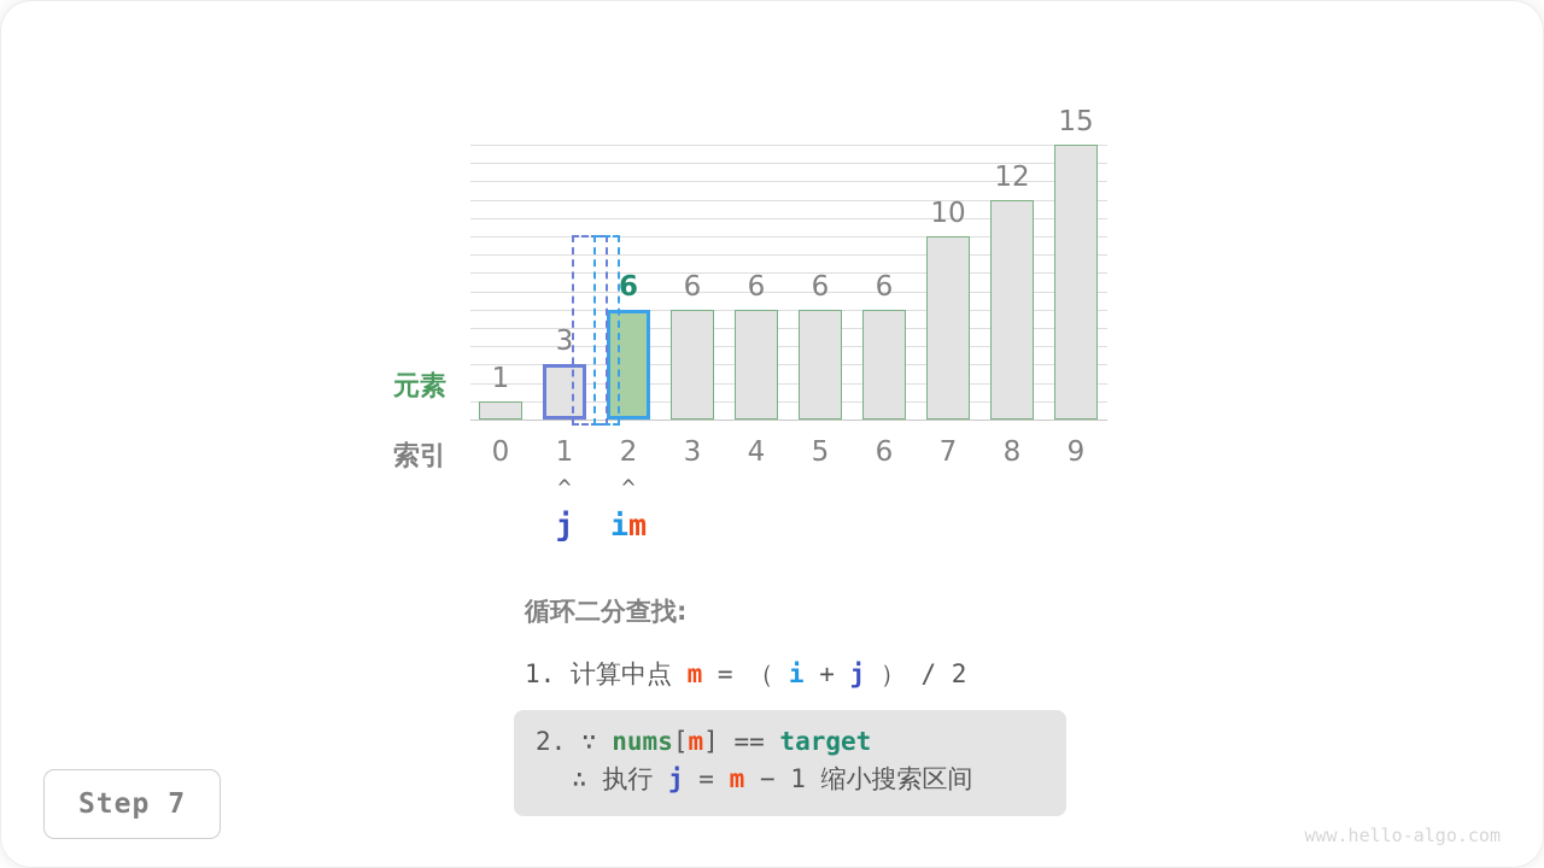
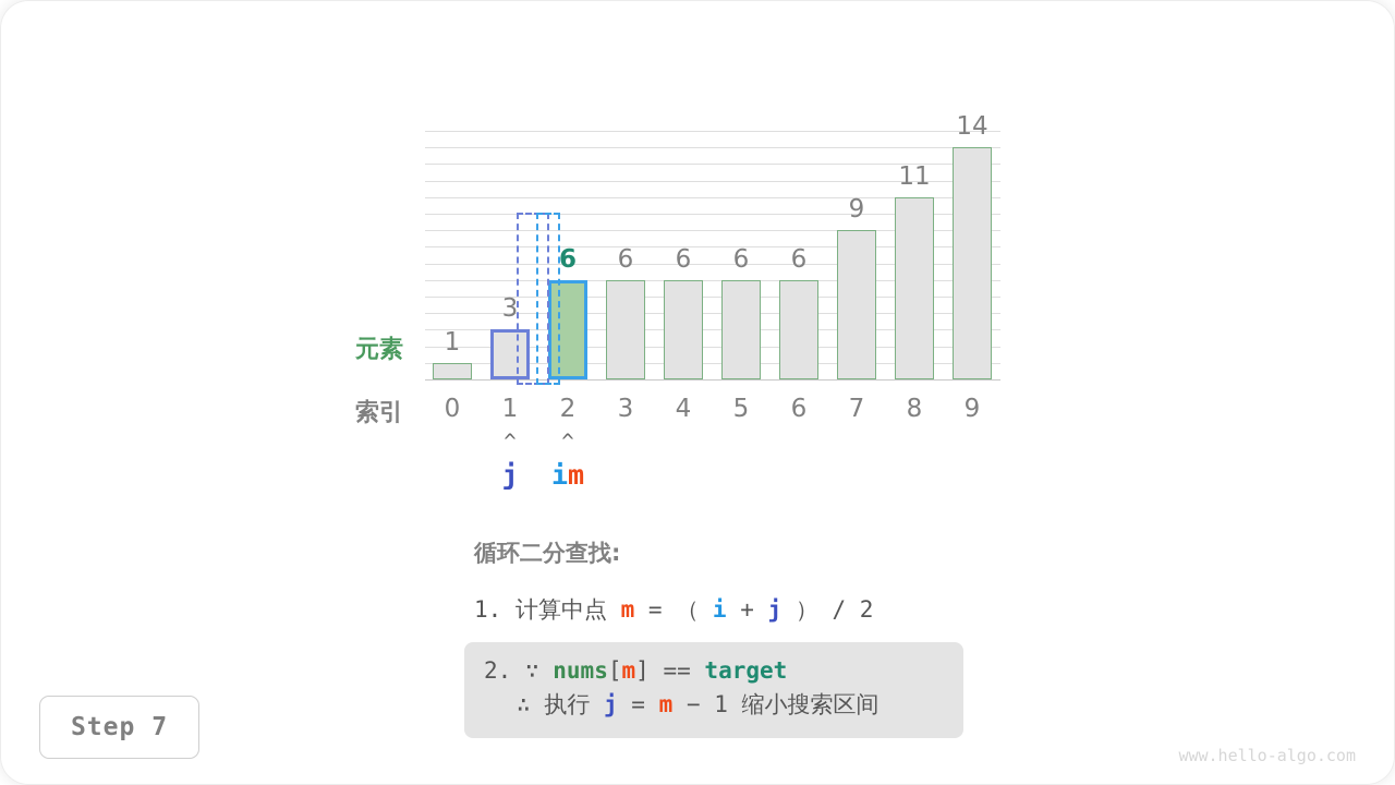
7: 10 -> 9
8: 12 -> 11
9: 15 -> 14
